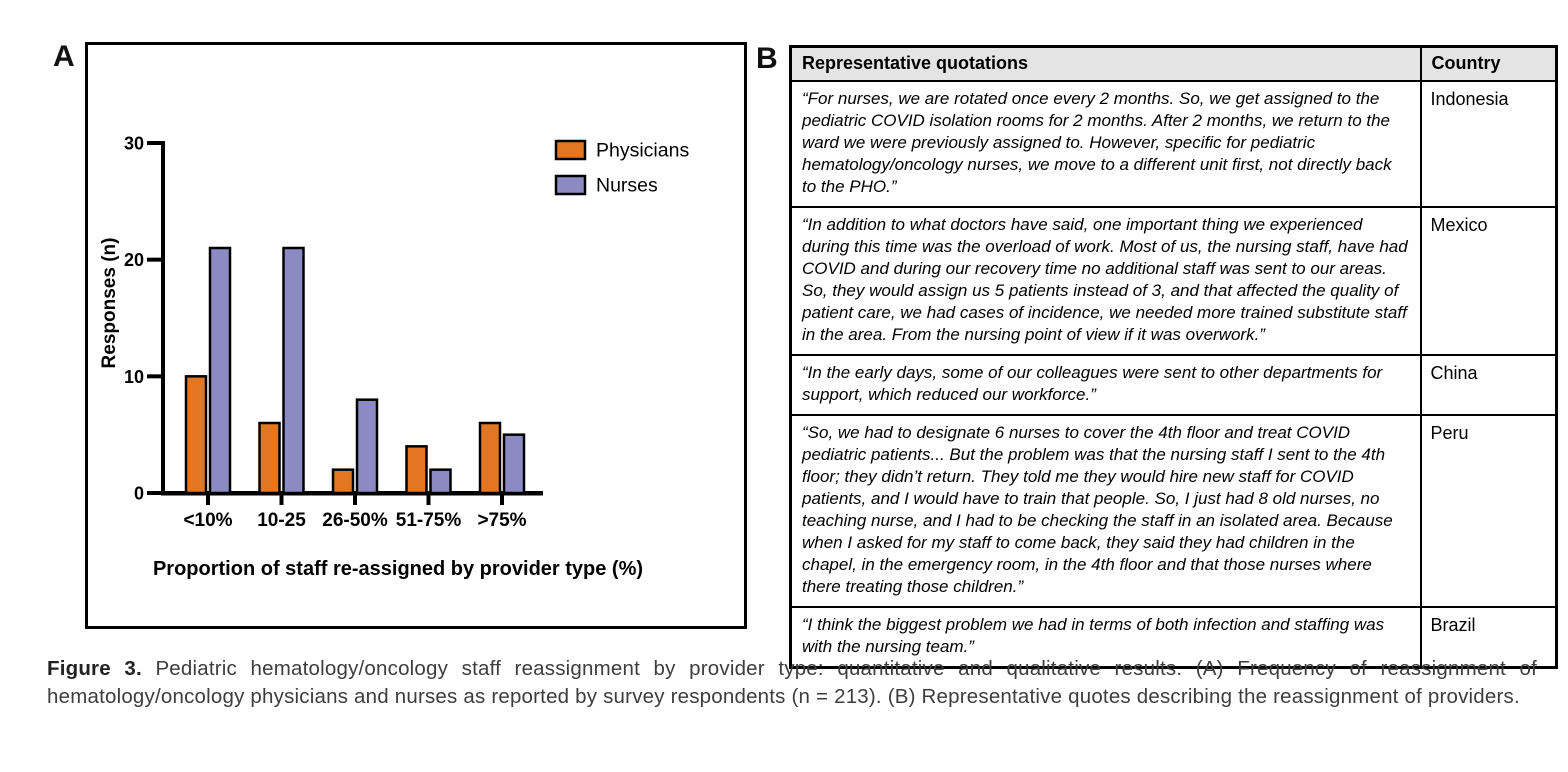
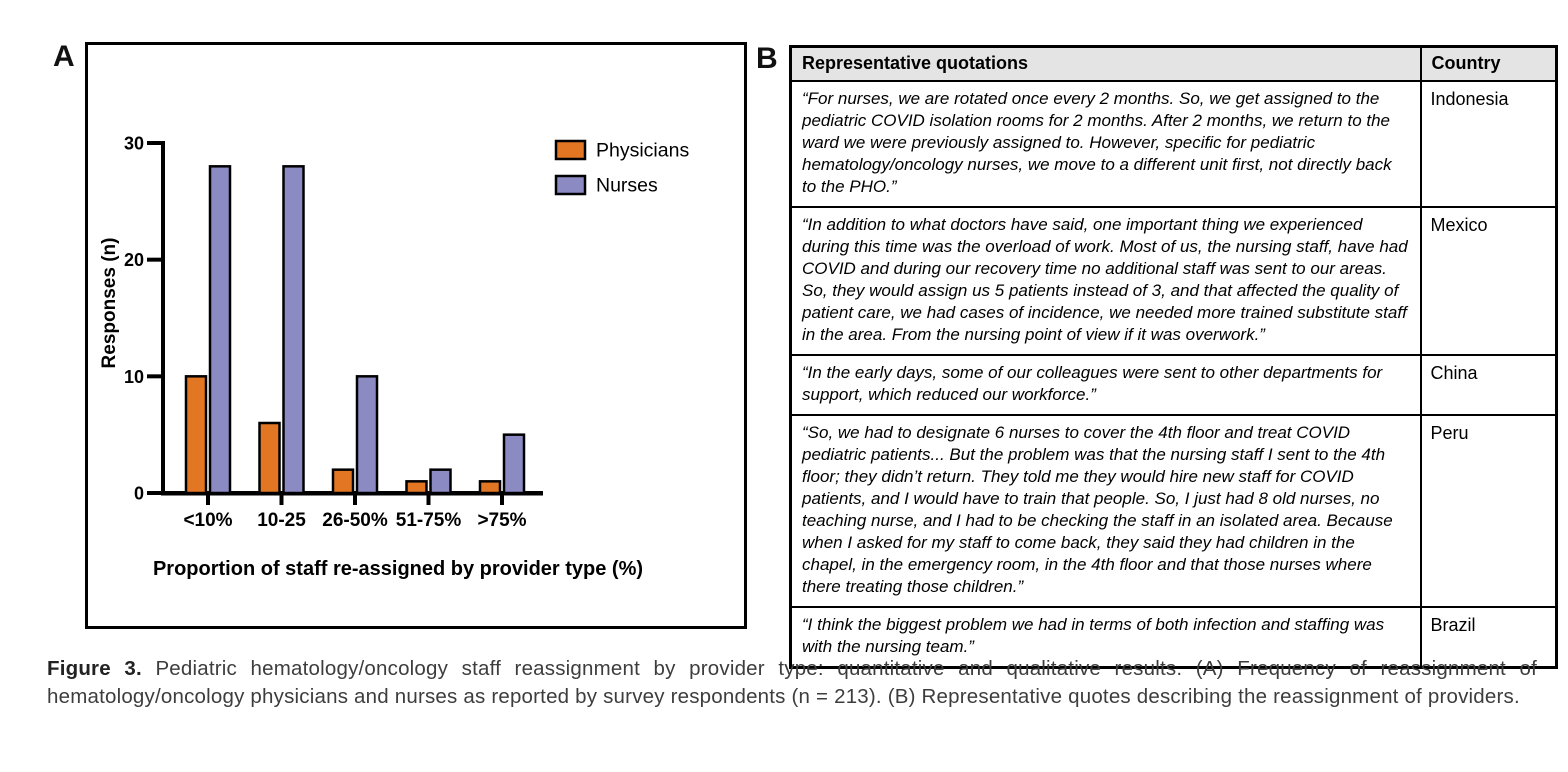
Nurses/<10%: 21 -> 28
Nurses/10-25: 21 -> 28
Nurses/26-50%: 8 -> 10
Physicians/51-75%: 4 -> 1
Physicians/>75%: 6 -> 1
